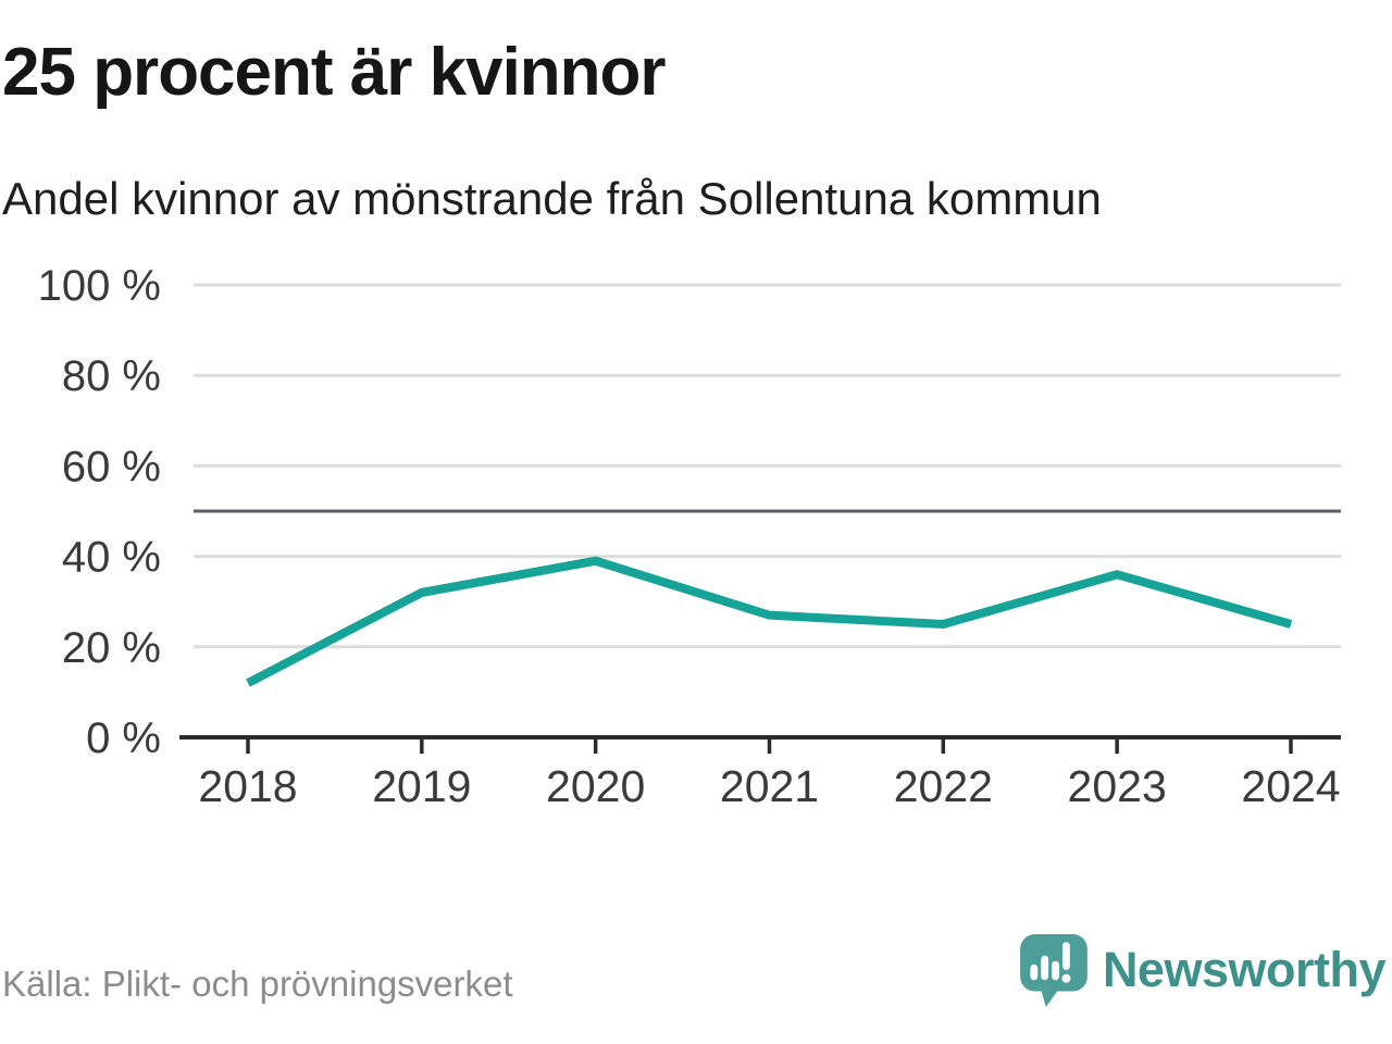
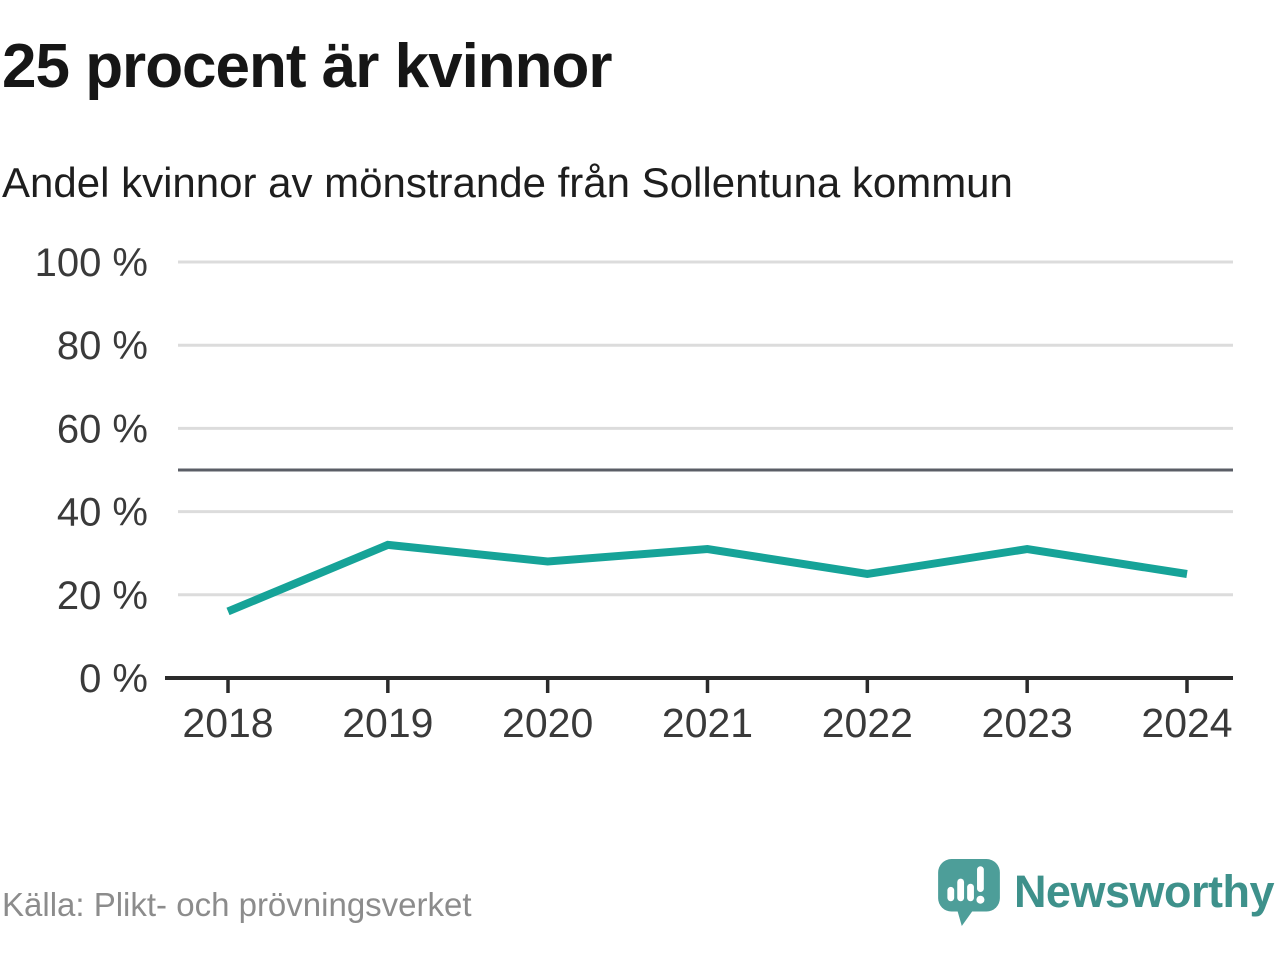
2018: 12% -> 16%
2020: 39% -> 28%
2021: 27% -> 31%
2023: 36% -> 31%
